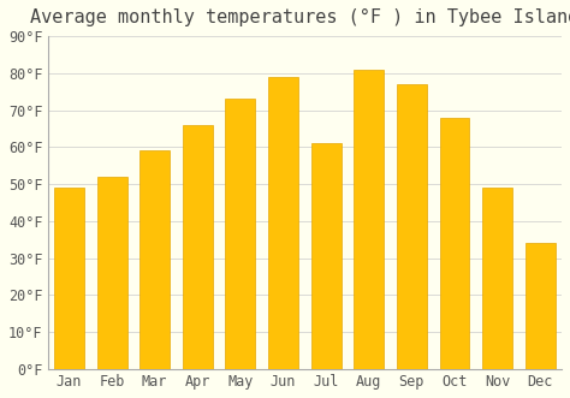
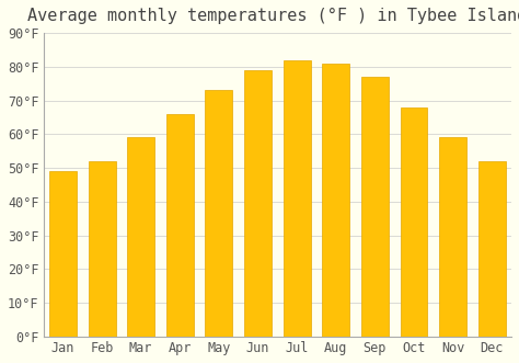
Jul: 61°F -> 82°F
Nov: 49°F -> 59°F
Dec: 34°F -> 52°F
